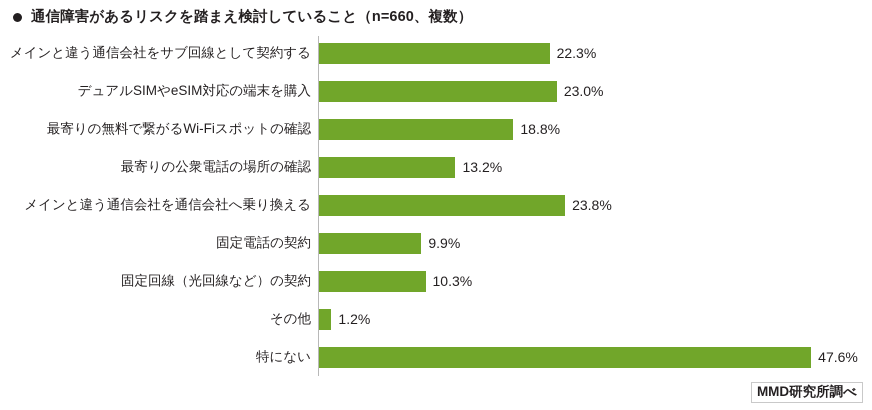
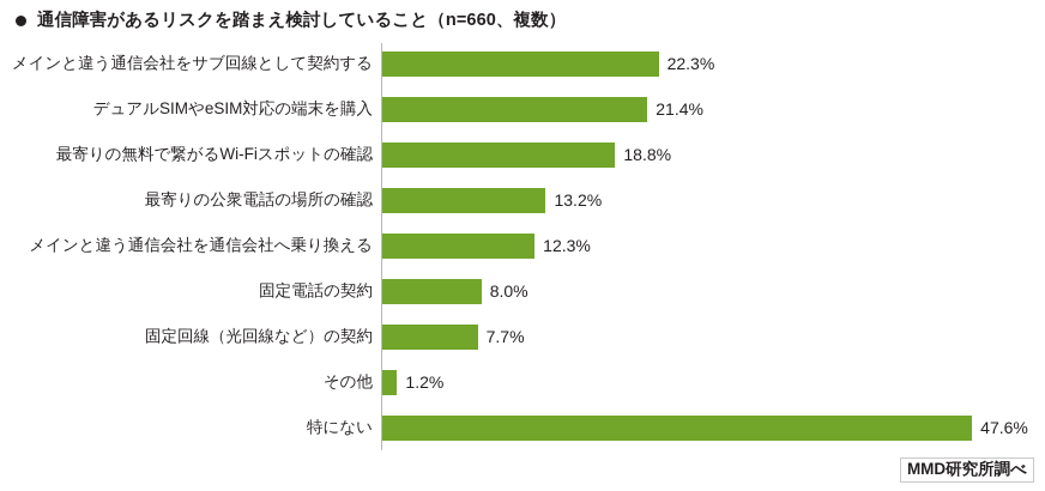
デュアルSIMやeSIM対応の端末を購入: 23.0% -> 21.4%
メインと違う通信会社を通信会社へ乗り換える: 23.8% -> 12.3%
固定電話の契約: 9.9% -> 8.0%
固定回線（光回線など）の契約: 10.3% -> 7.7%
